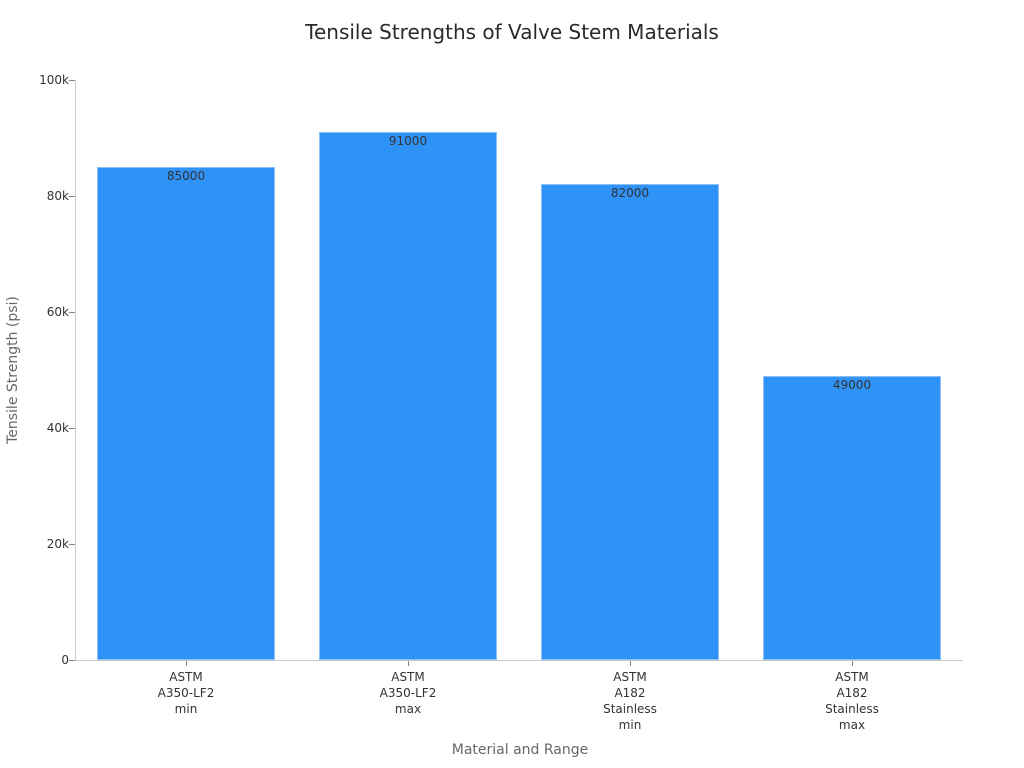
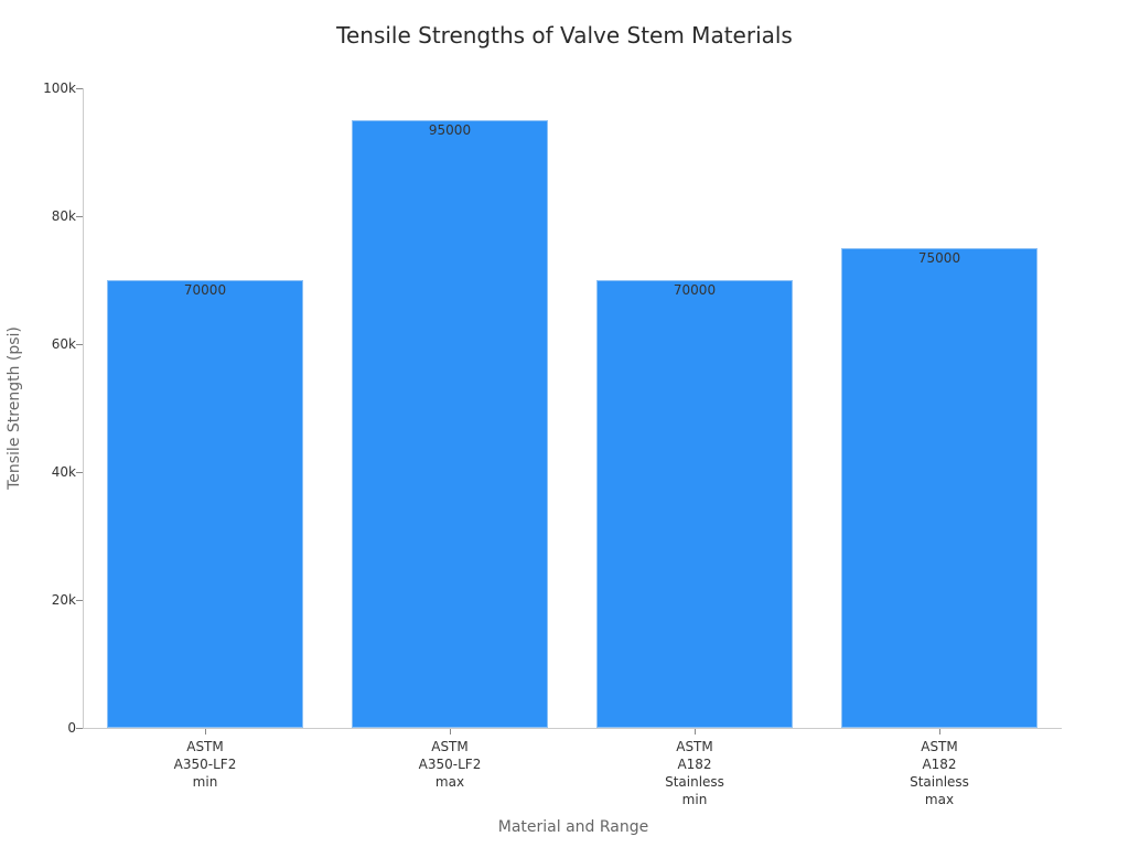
ASTM A350-LF2 min: 85000 -> 70000
ASTM A350-LF2 max: 91000 -> 95000
ASTM A182 Stainless min: 82000 -> 70000
ASTM A182 Stainless max: 49000 -> 75000
